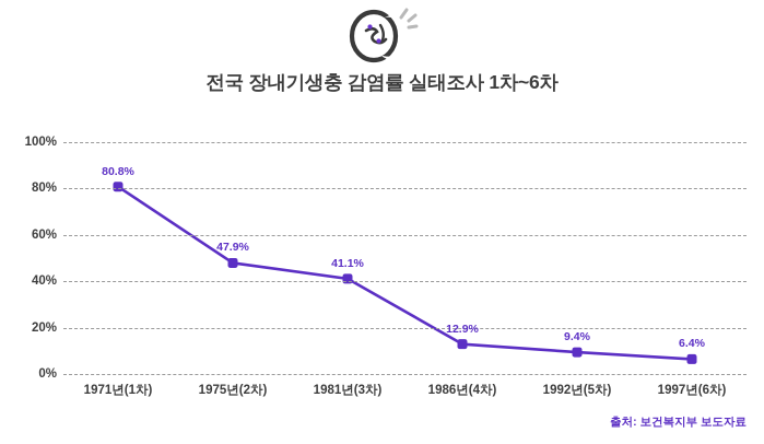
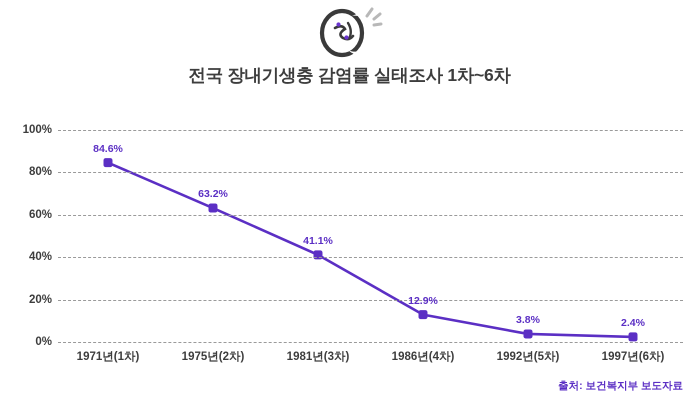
1971년(1차): 80.8% -> 84.6%
1975년(2차): 47.9% -> 63.2%
1992년(5차): 9.4% -> 3.8%
1997년(6차): 6.4% -> 2.4%
